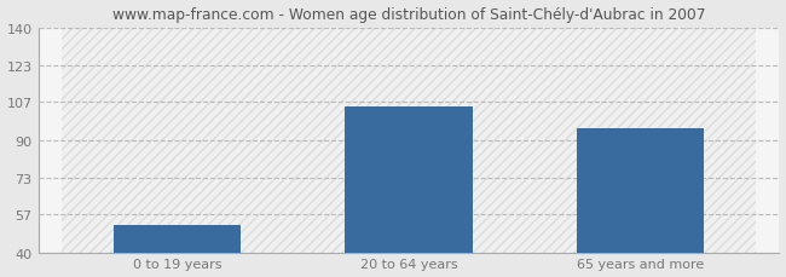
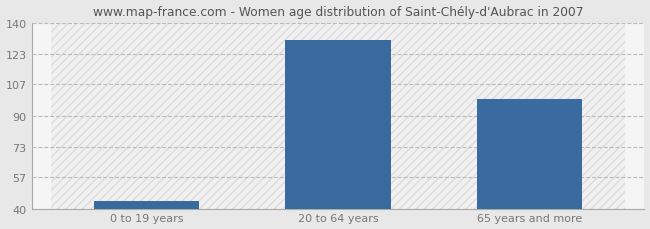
0 to 19 years: 52 -> 44
20 to 64 years: 105 -> 131
65 years and more: 95 -> 99
